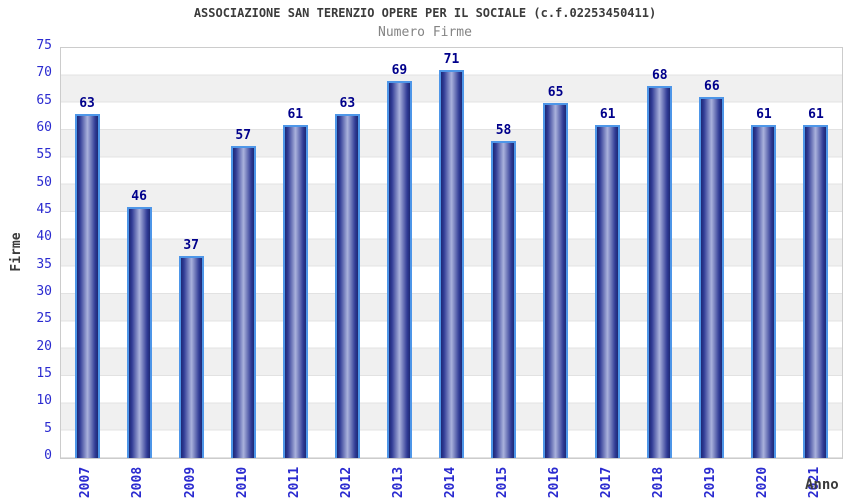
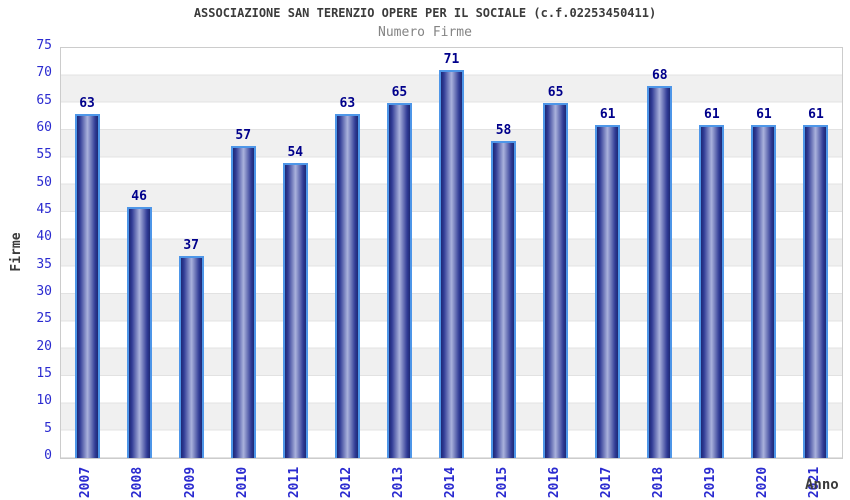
2011: 61 -> 54
2013: 69 -> 65
2019: 66 -> 61
